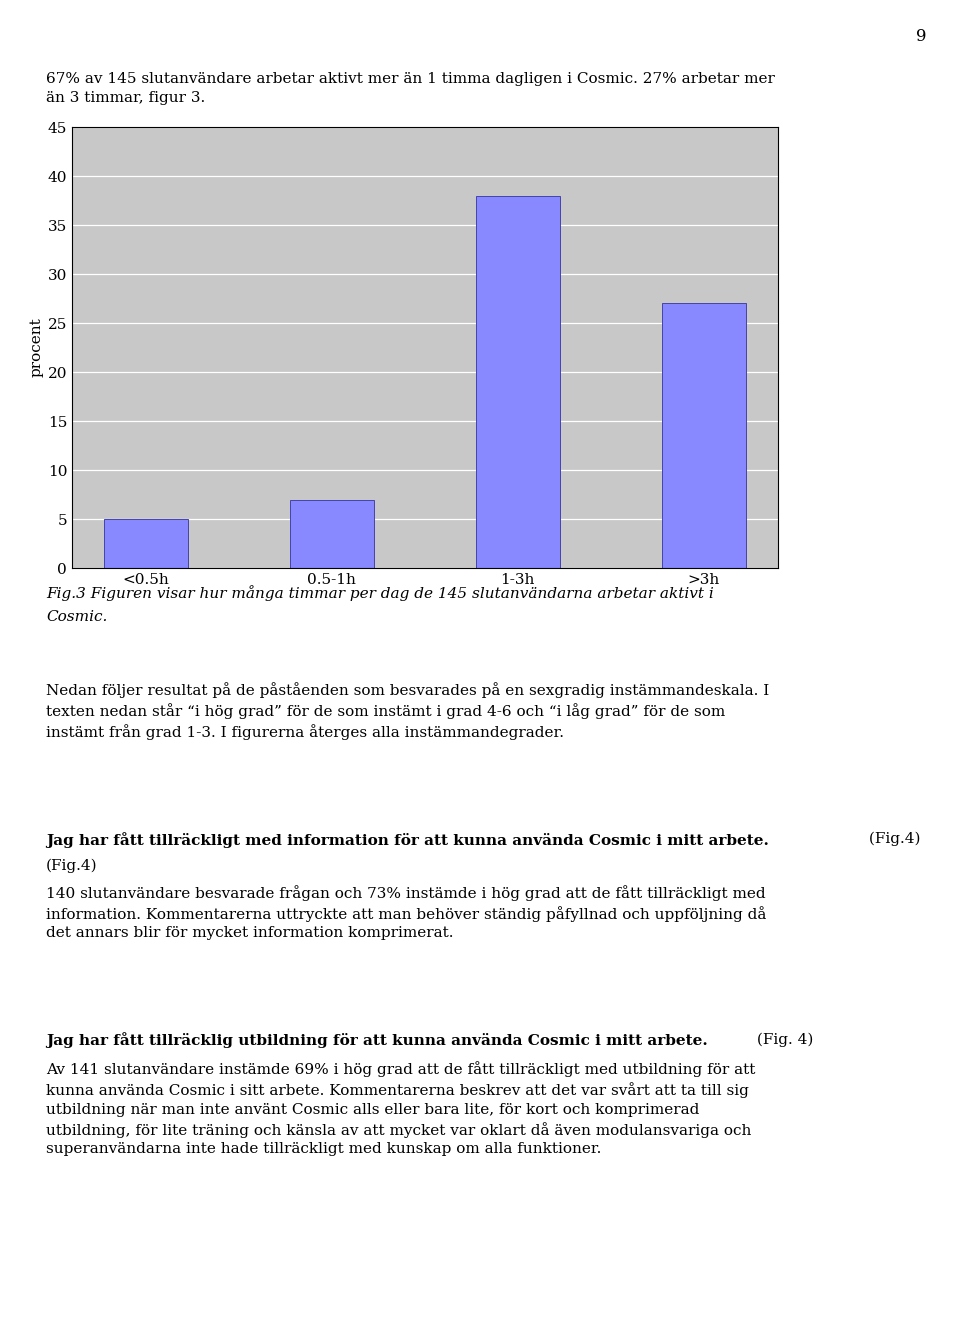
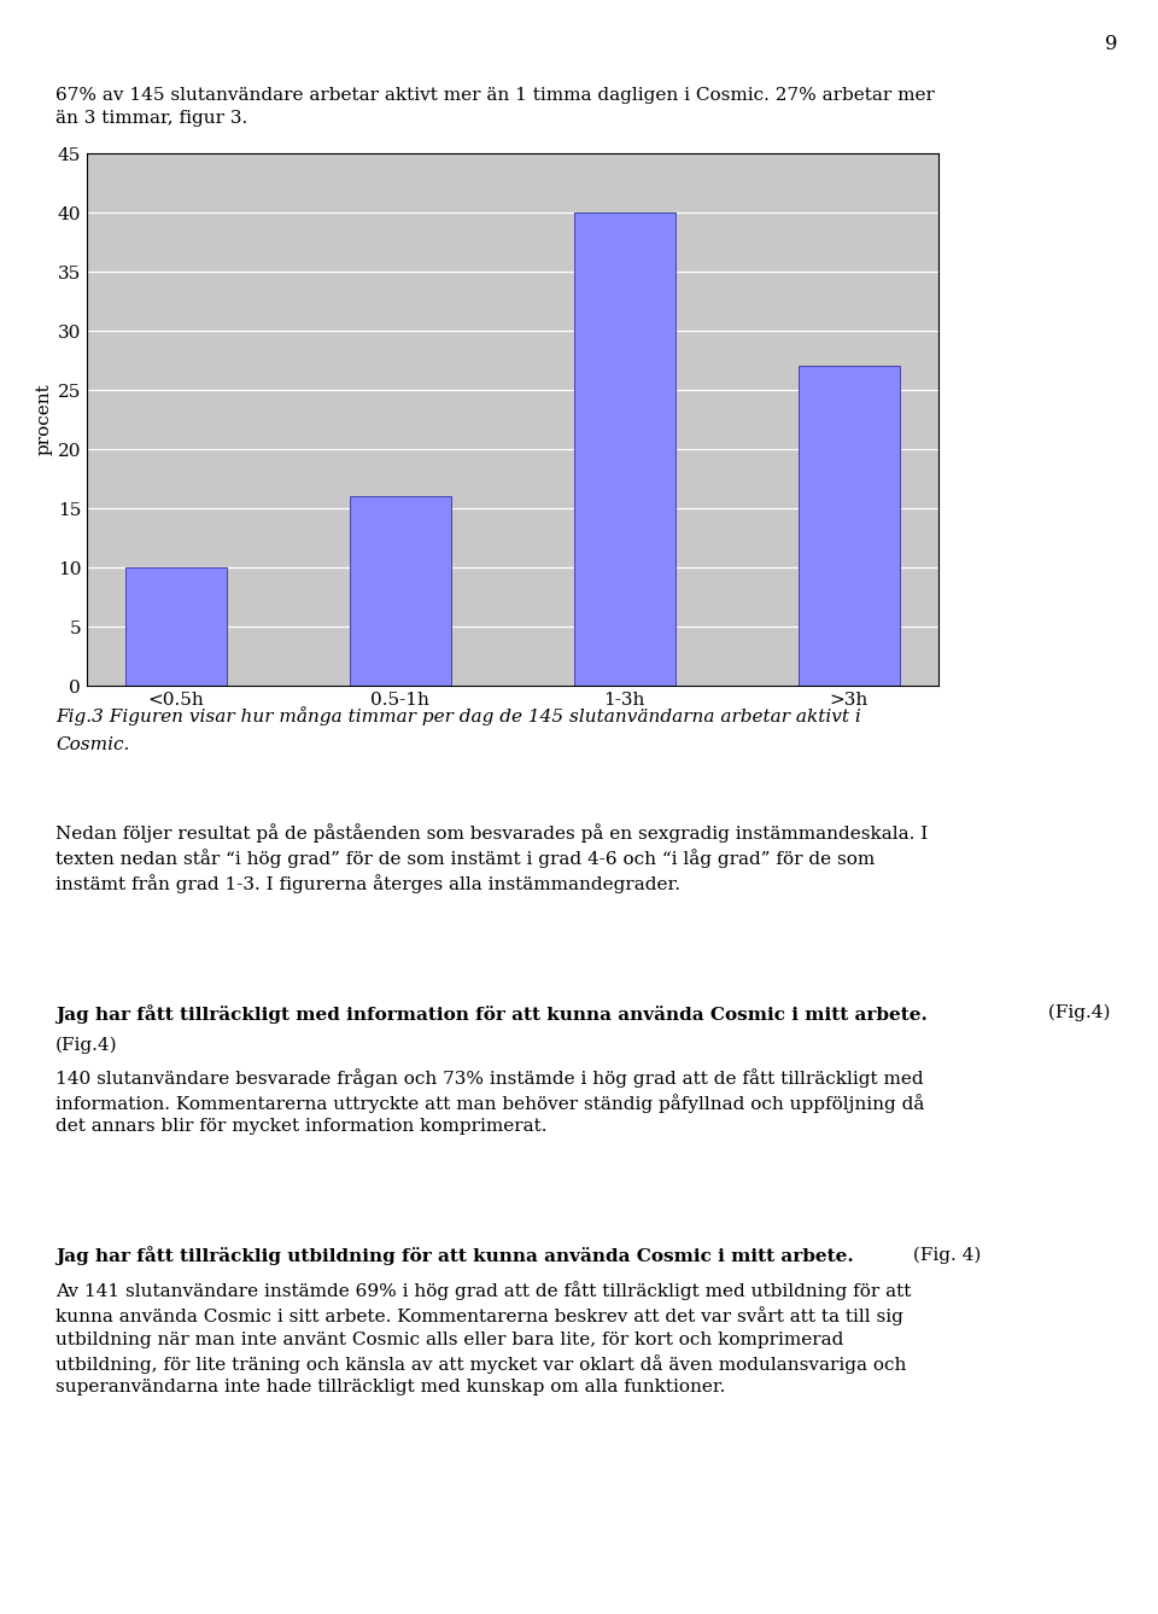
<0.5h: 5 -> 10
0.5-1h: 7 -> 16
1-3h: 38 -> 40
